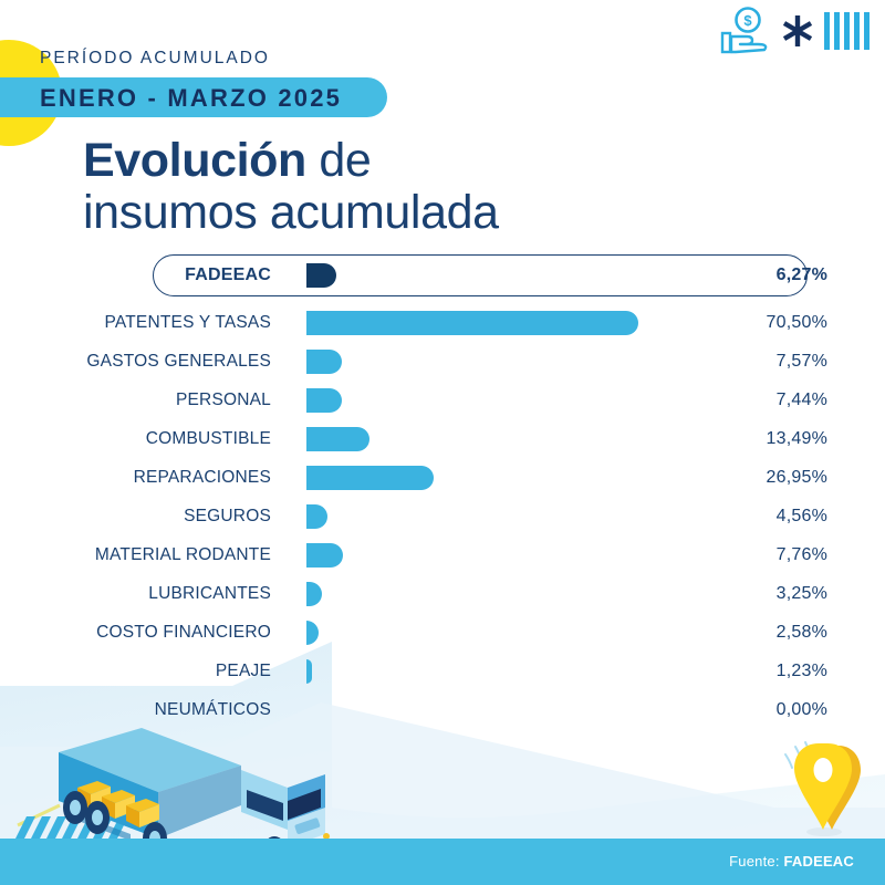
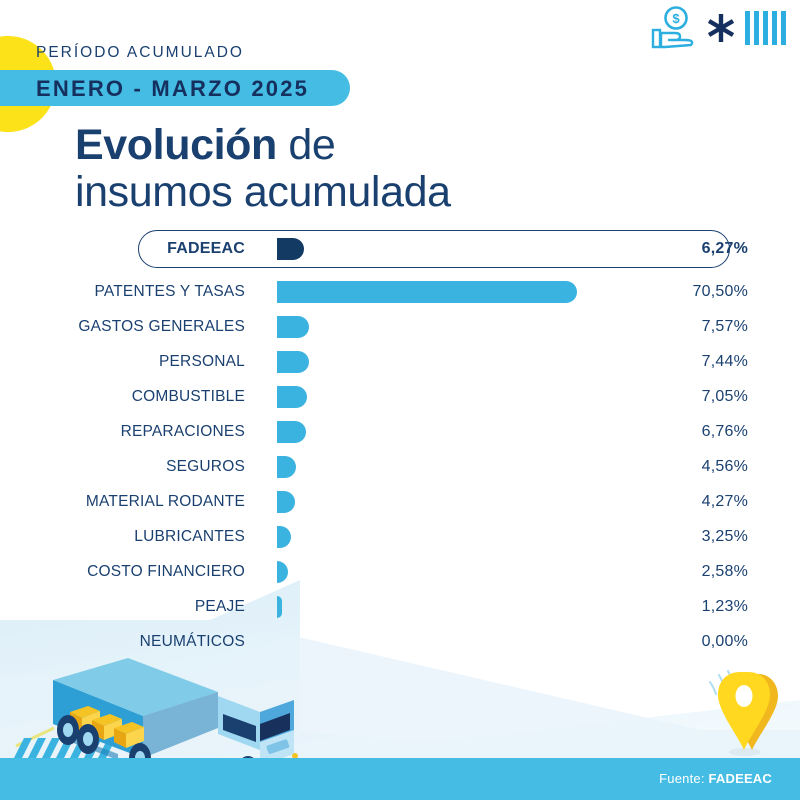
COMBUSTIBLE: 13,49% -> 7,05%
REPARACIONES: 26,95% -> 6,76%
MATERIAL RODANTE: 7,76% -> 4,27%
